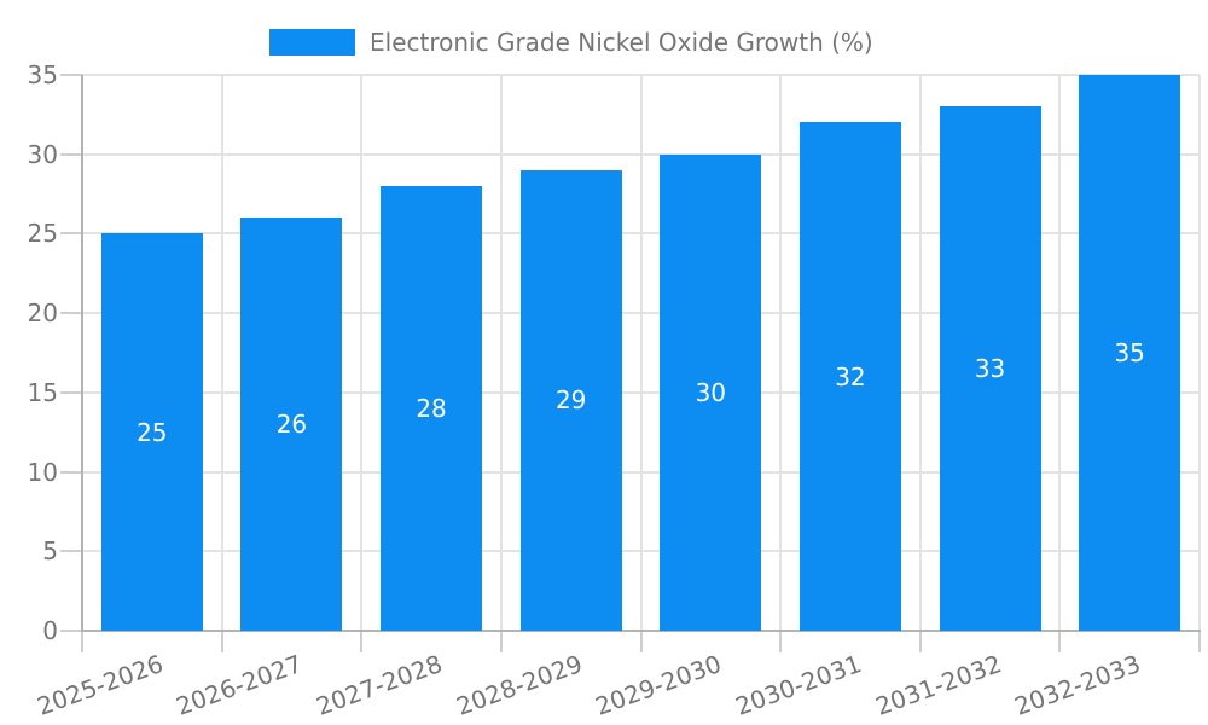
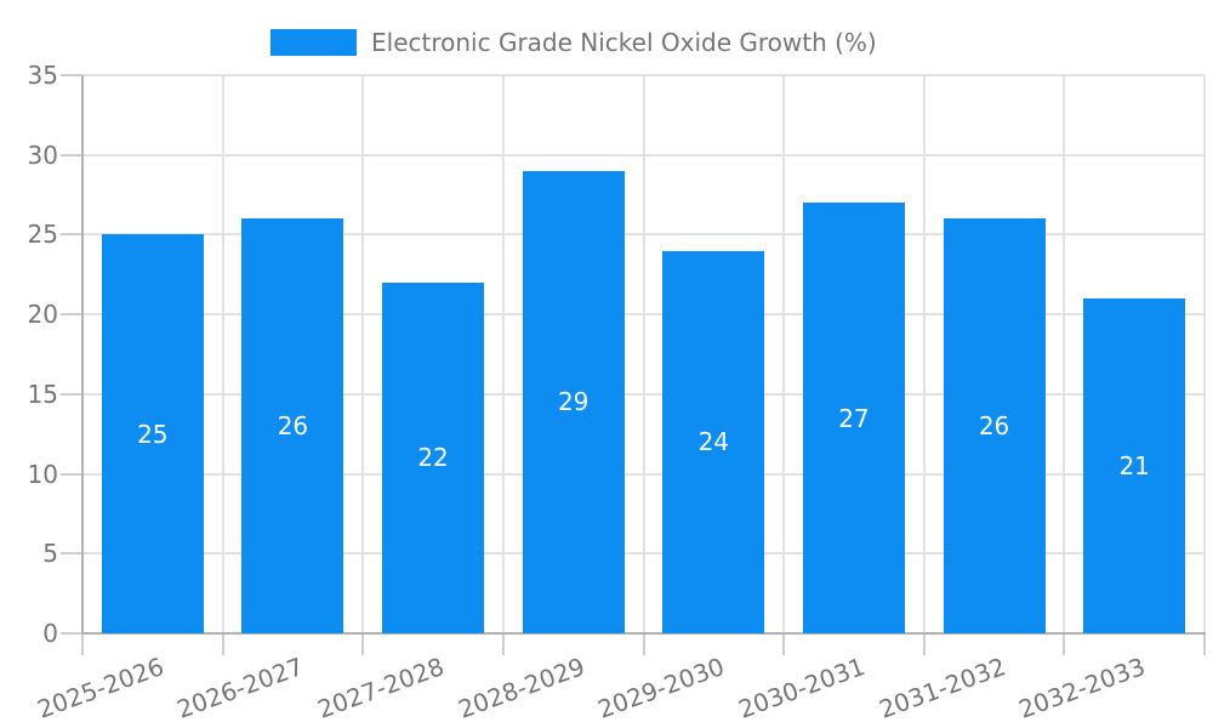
2027-2028: 28 -> 22
2029-2030: 30 -> 24
2030-2031: 32 -> 27
2031-2032: 33 -> 26
2032-2033: 35 -> 21
